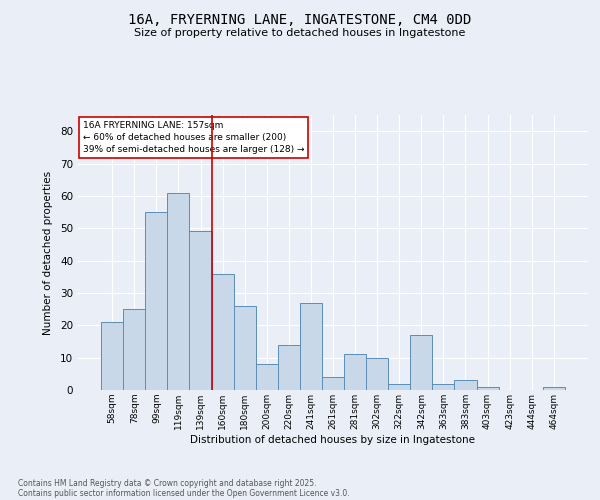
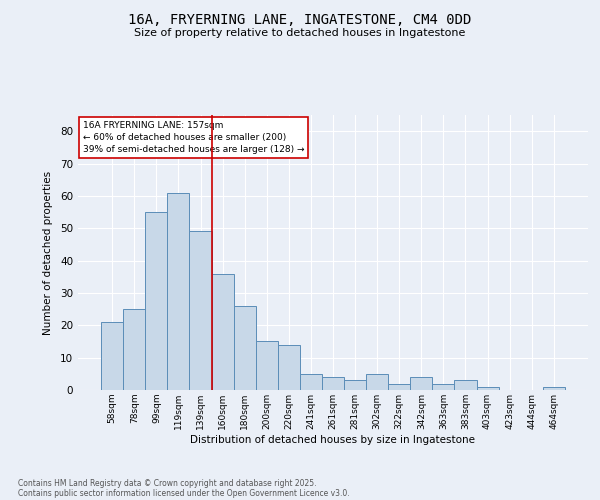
200sqm: 8 -> 15
241sqm: 27 -> 5
281sqm: 11 -> 3
302sqm: 10 -> 5
342sqm: 17 -> 4
